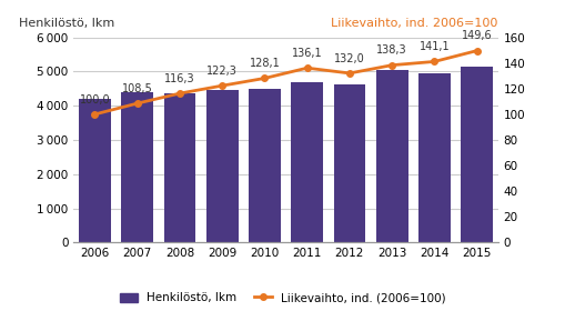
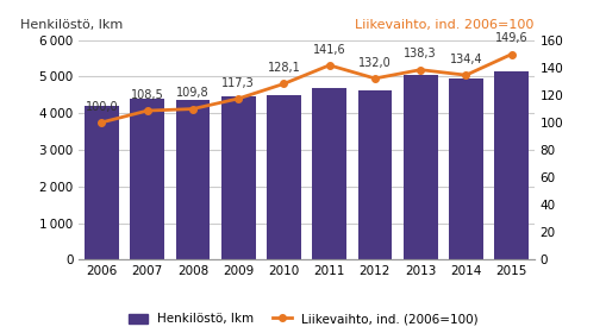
Liikevaihto, ind. (2006=100)/2008: 116,3 -> 109,8
Liikevaihto, ind. (2006=100)/2009: 122,3 -> 117,3
Liikevaihto, ind. (2006=100)/2011: 136,1 -> 141,6
Liikevaihto, ind. (2006=100)/2014: 141,1 -> 134,4
